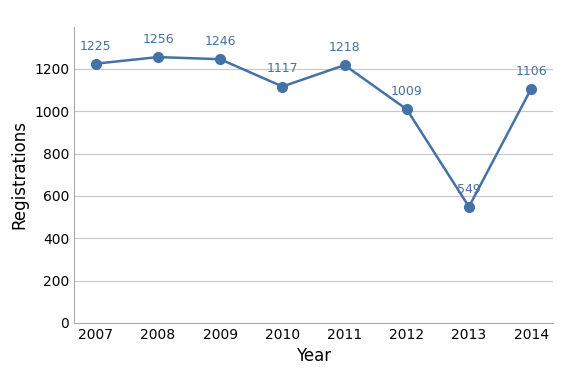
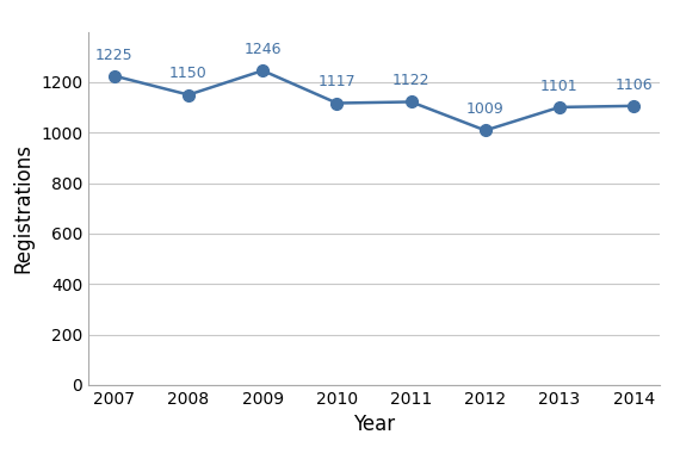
2008: 1256 -> 1150
2011: 1218 -> 1122
2013: 549 -> 1101
